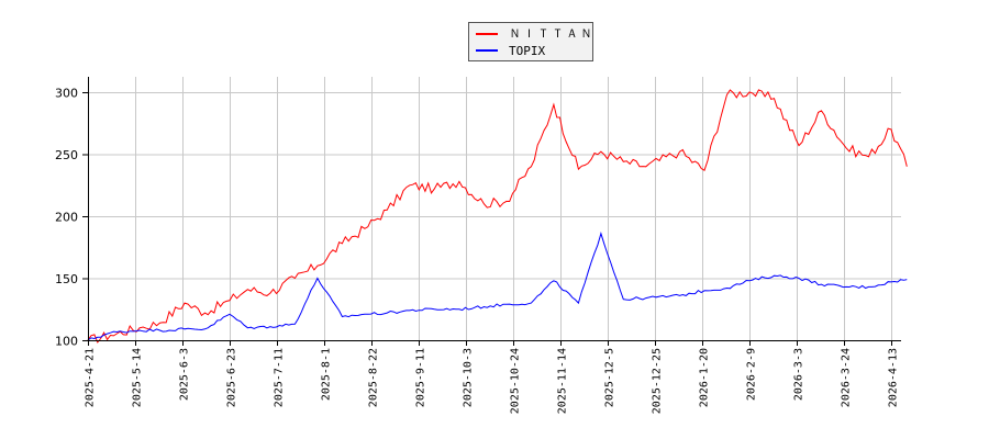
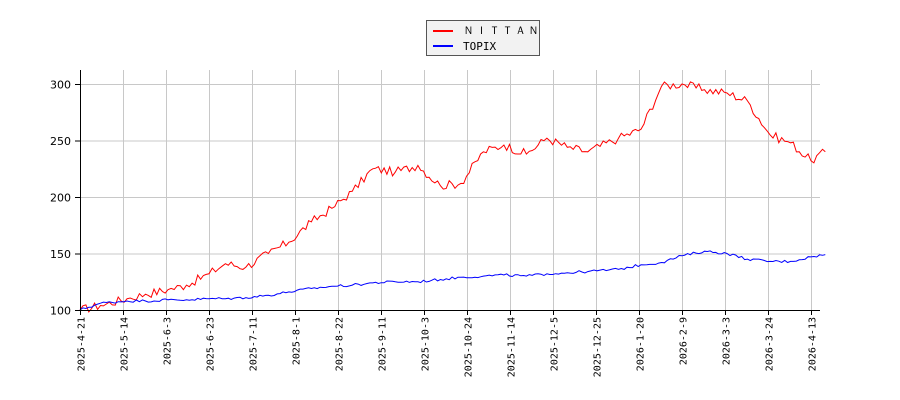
ＮＩＴＴＡＮ/2025-6-3: 130 -> 118
TOPIX/2025-6-23: 121 -> 110
TOPIX/2025-8-1: 150 -> 116
ＮＩＴＴＡＮ/2025-11-14: 290 -> 246
TOPIX/2025-11-14: 148 -> 131
TOPIX/2025-12-5: 186 -> 132
ＮＩＴＴＡＮ/2026-1-20: 237 -> 260
ＮＩＴＴＡＮ/2026-3-3: 257 -> 292
ＮＩＴＴＡＮ/2026-4-13: 270 -> 232
